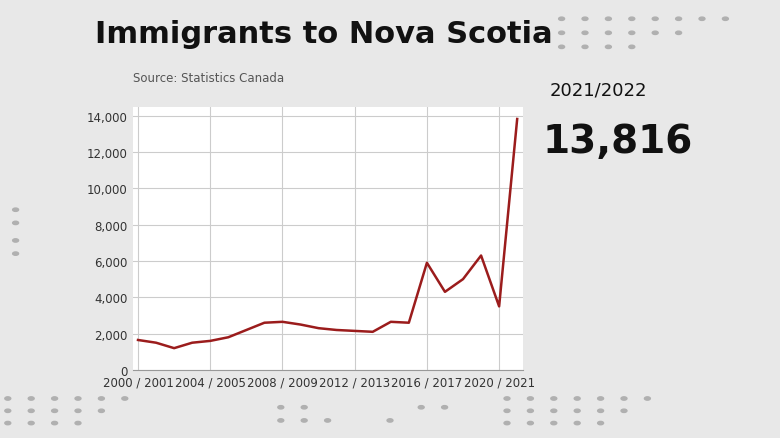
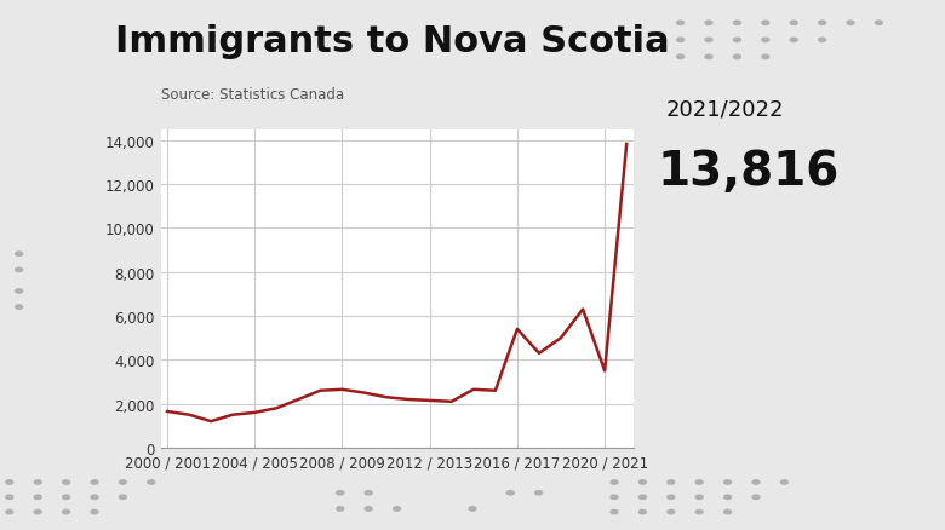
2016 / 2017: 5,900 -> 5,400
